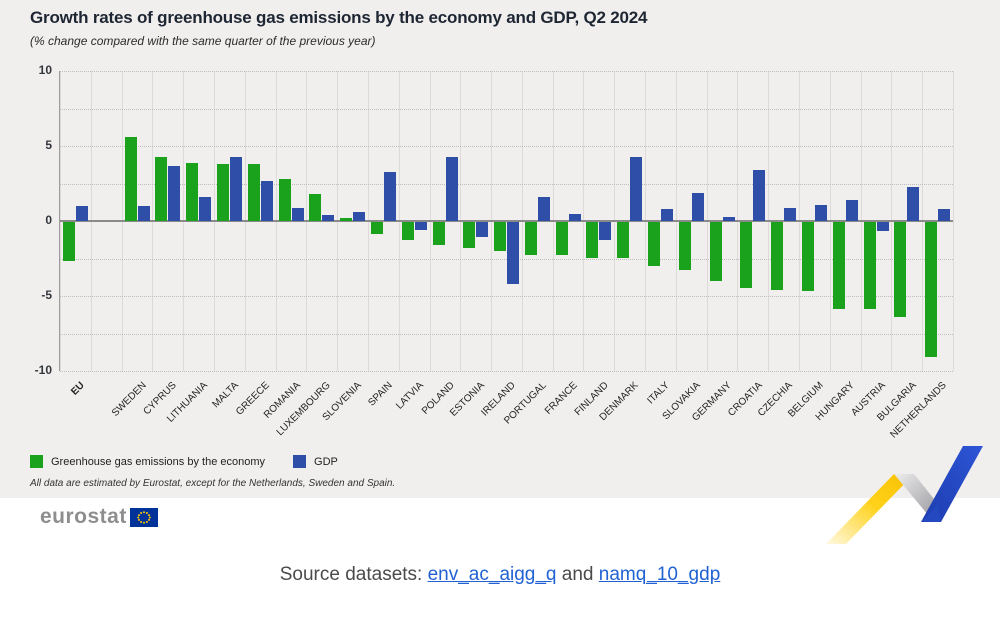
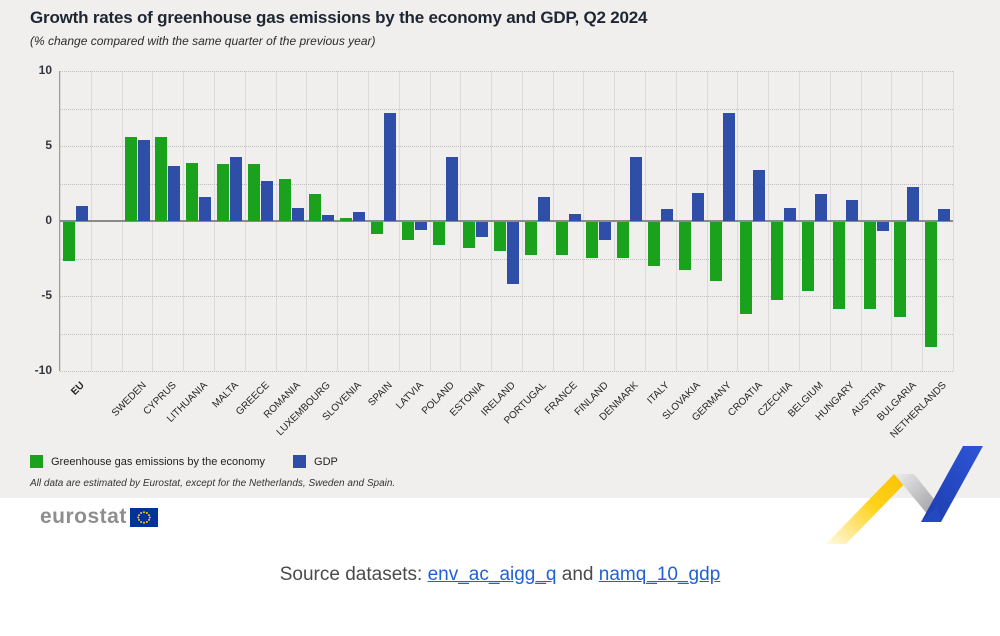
GDP/SWEDEN: 1.0 -> 5.4
Greenhouse gas emissions by the economy/CYPRUS: 4.3 -> 5.6
GDP/SPAIN: 3.3 -> 7.2
GDP/GERMANY: 0.3 -> 7.2
Greenhouse gas emissions by the economy/CROATIA: -4.4 -> -6.1
Greenhouse gas emissions by the economy/CZECHIA: -4.5 -> -5.2
GDP/BELGIUM: 1.1 -> 1.8
Greenhouse gas emissions by the economy/NETHERLANDS: -9.0 -> -8.3
